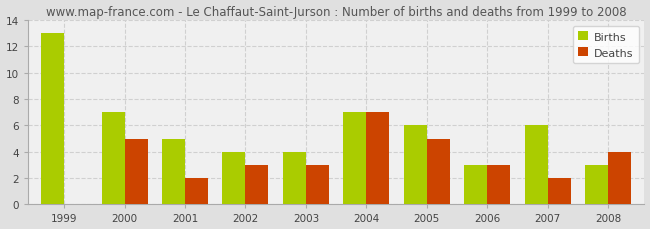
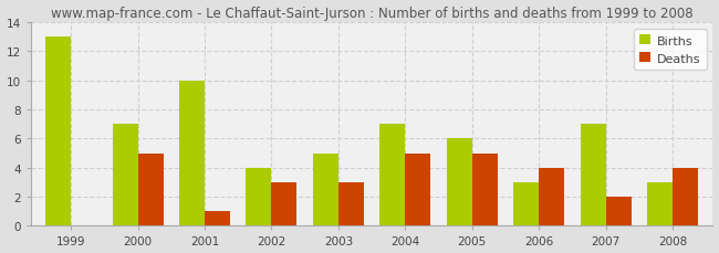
Births/2001: 5 -> 10
Deaths/2001: 2 -> 1
Births/2003: 4 -> 5
Deaths/2004: 7 -> 5
Deaths/2006: 3 -> 4
Births/2007: 6 -> 7
